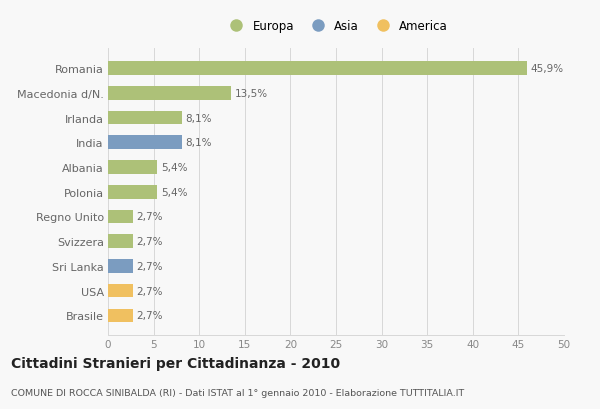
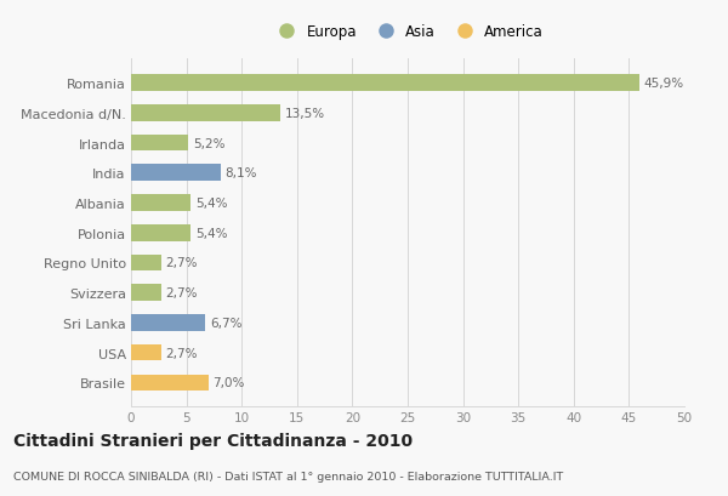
Irlanda: 8,1% -> 5,2%
Sri Lanka: 2,7% -> 6,7%
Brasile: 2,7% -> 7,0%
